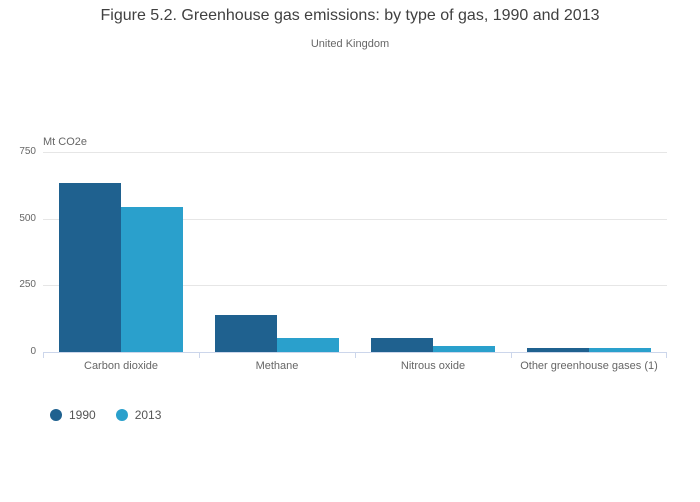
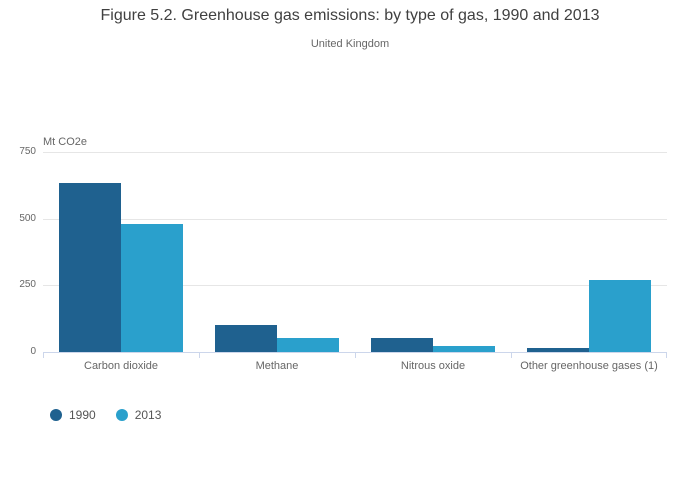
2013/Carbon dioxide: 540 -> 480
1990/Methane: 140 -> 100
2013/Other greenhouse gases (1): 20 -> 270
